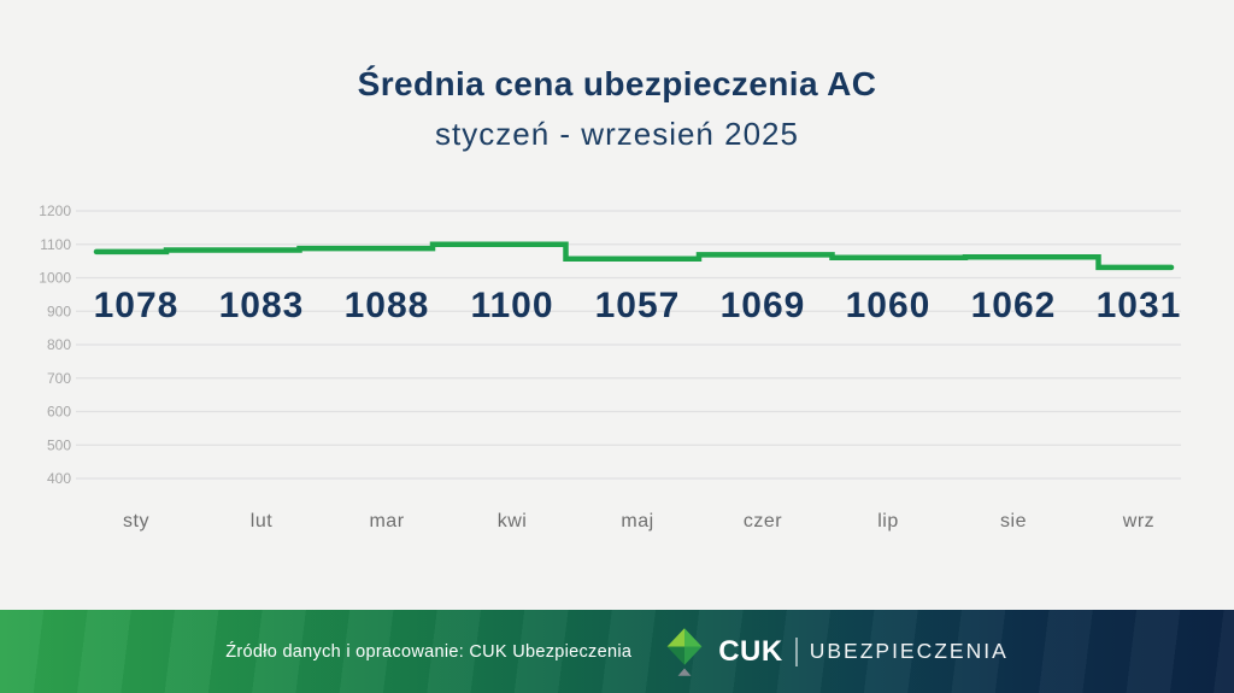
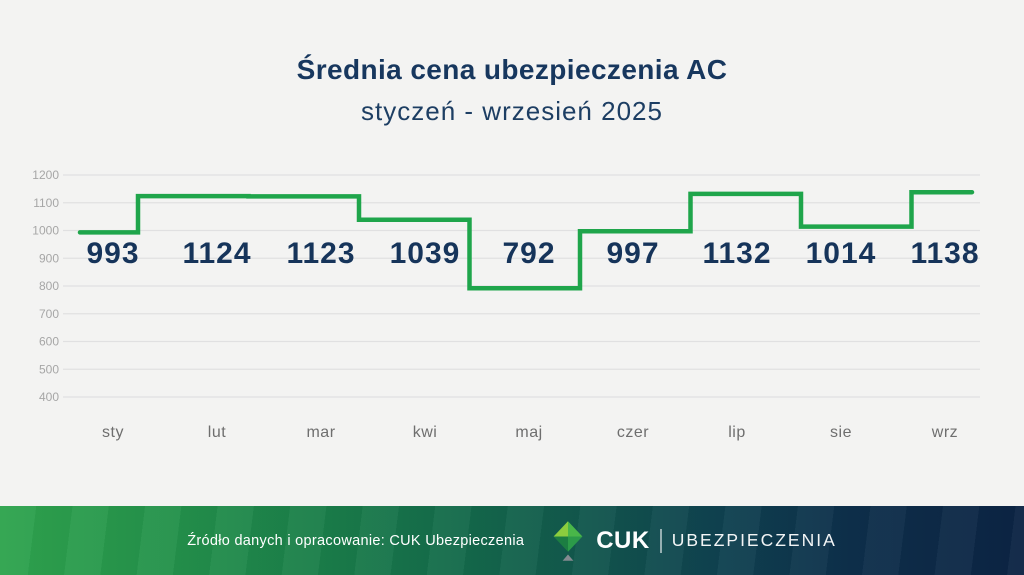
sty: 1078 -> 993
lut: 1083 -> 1124
mar: 1088 -> 1123
kwi: 1100 -> 1039
maj: 1057 -> 792
czer: 1069 -> 997
lip: 1060 -> 1132
sie: 1062 -> 1014
wrz: 1031 -> 1138
